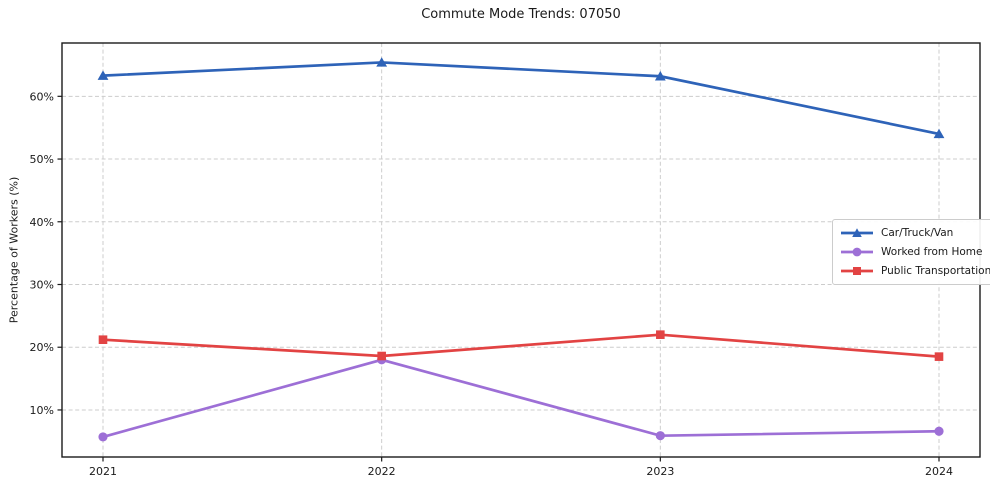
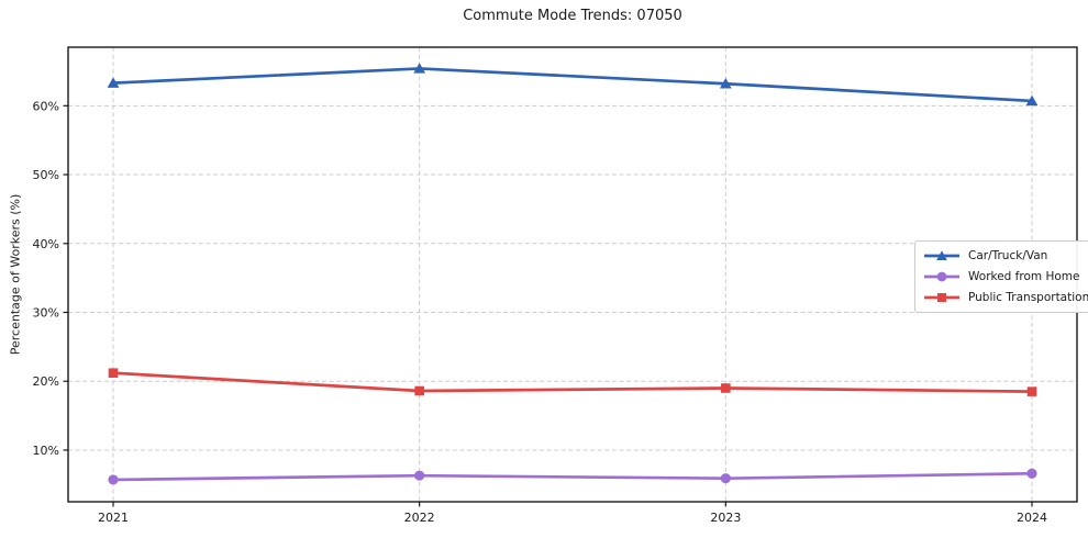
Worked from Home/2022: 18% -> 6%
Public Transportation/2023: 22% -> 19%
Car/Truck/Van/2024: 54% -> 61%
